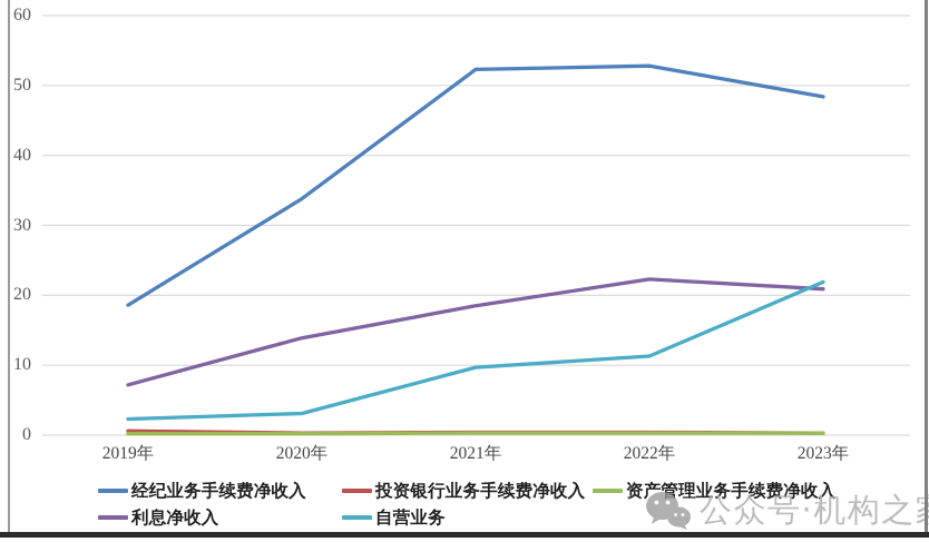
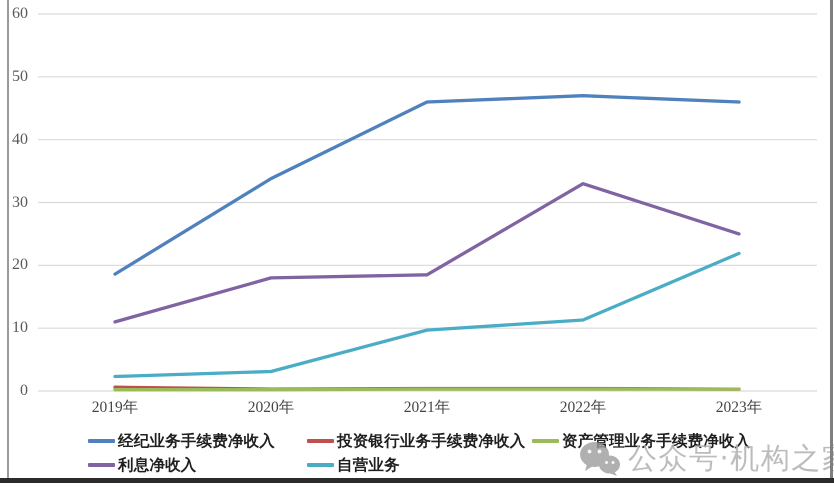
利息净收入/2019年: 7 -> 11
利息净收入/2020年: 14 -> 18
经纪业务手续费净收入/2021年: 52 -> 46
经纪业务手续费净收入/2022年: 53 -> 47
利息净收入/2022年: 22 -> 33
经纪业务手续费净收入/2023年: 48 -> 46
利息净收入/2023年: 21 -> 25
